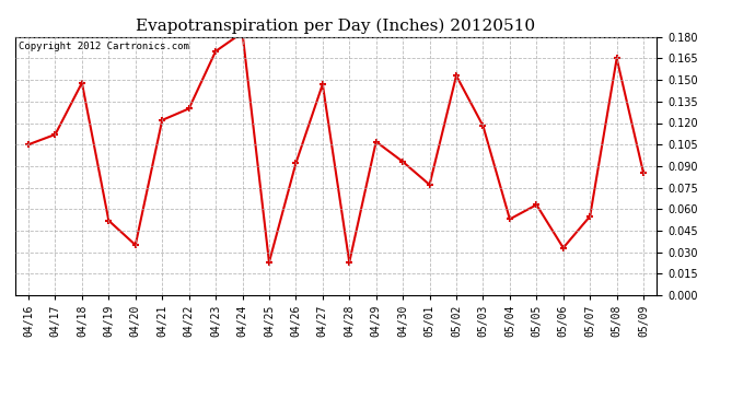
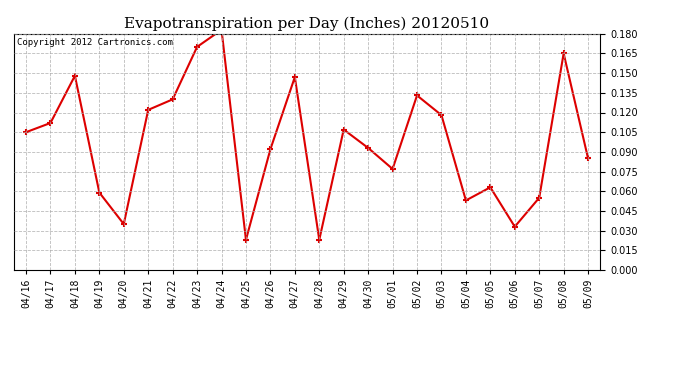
04/19: 0.052 -> 0.059
05/02: 0.153 -> 0.133
